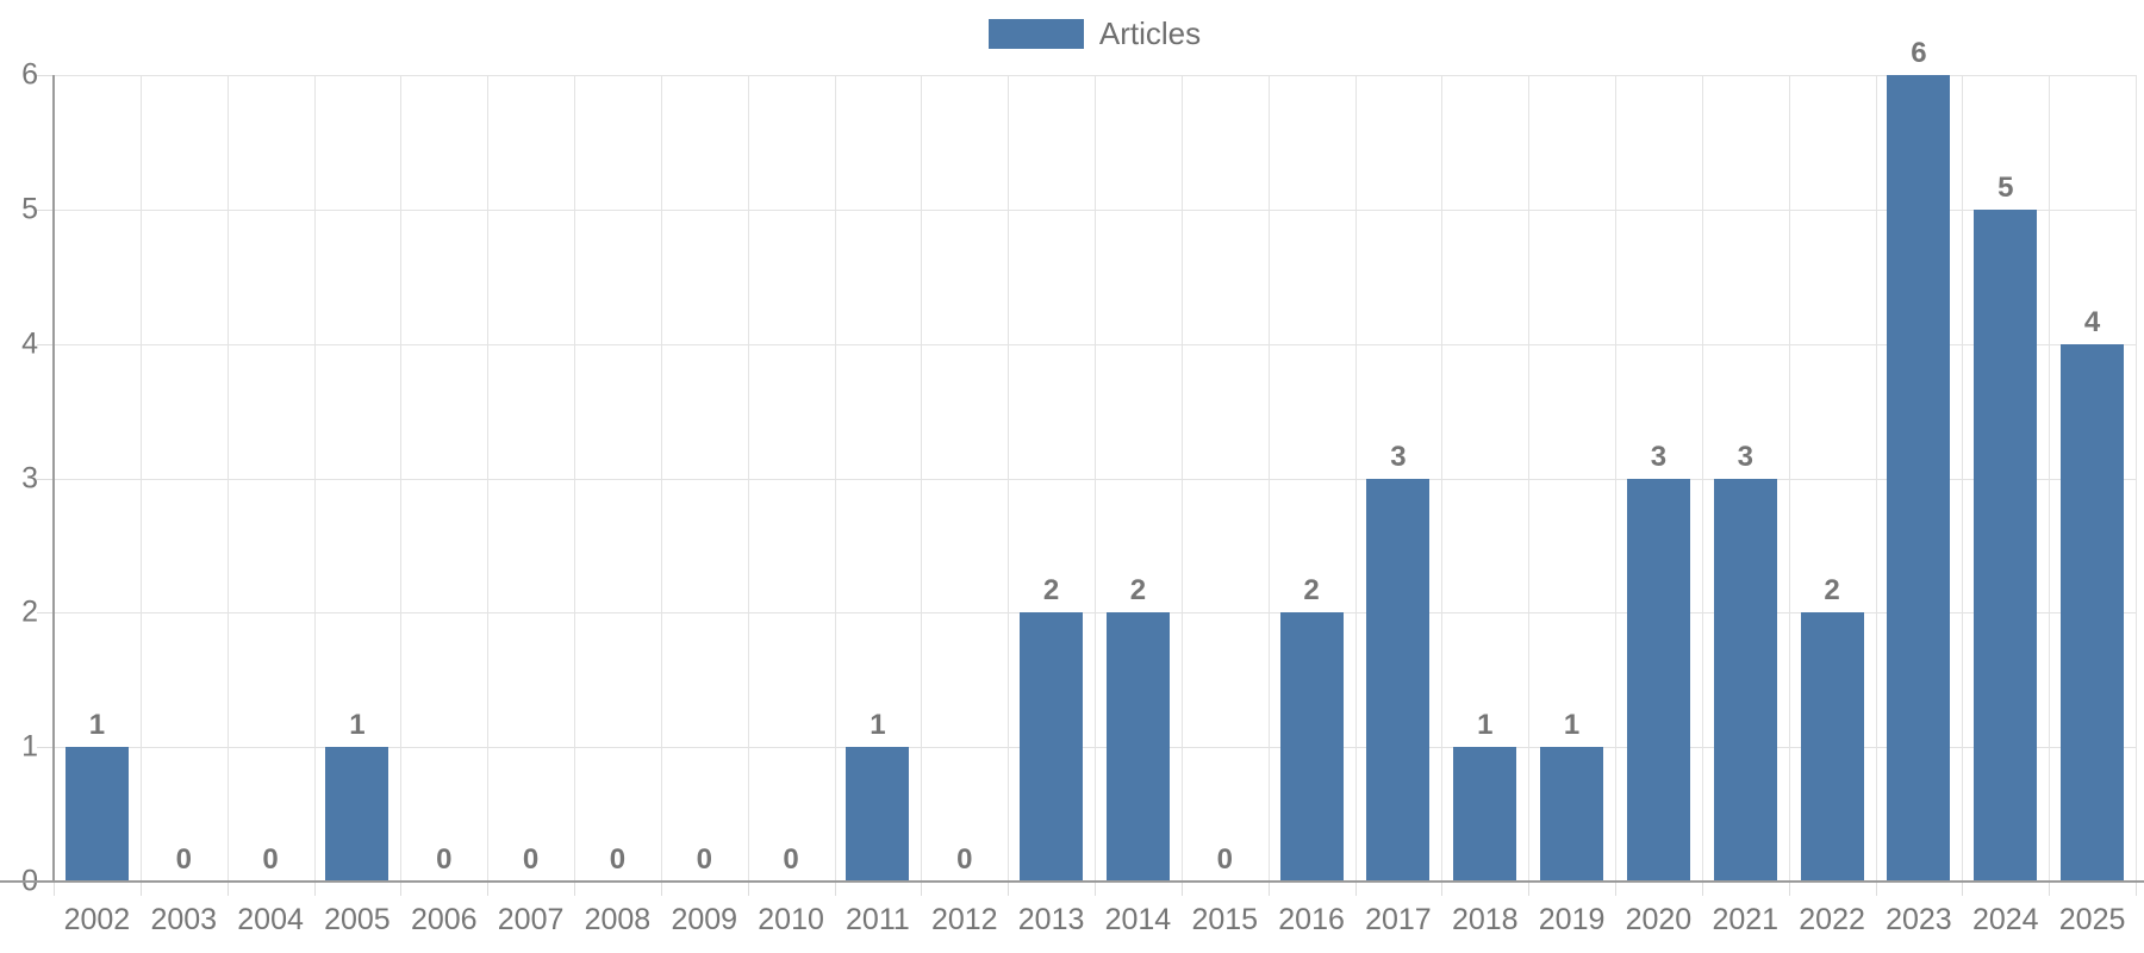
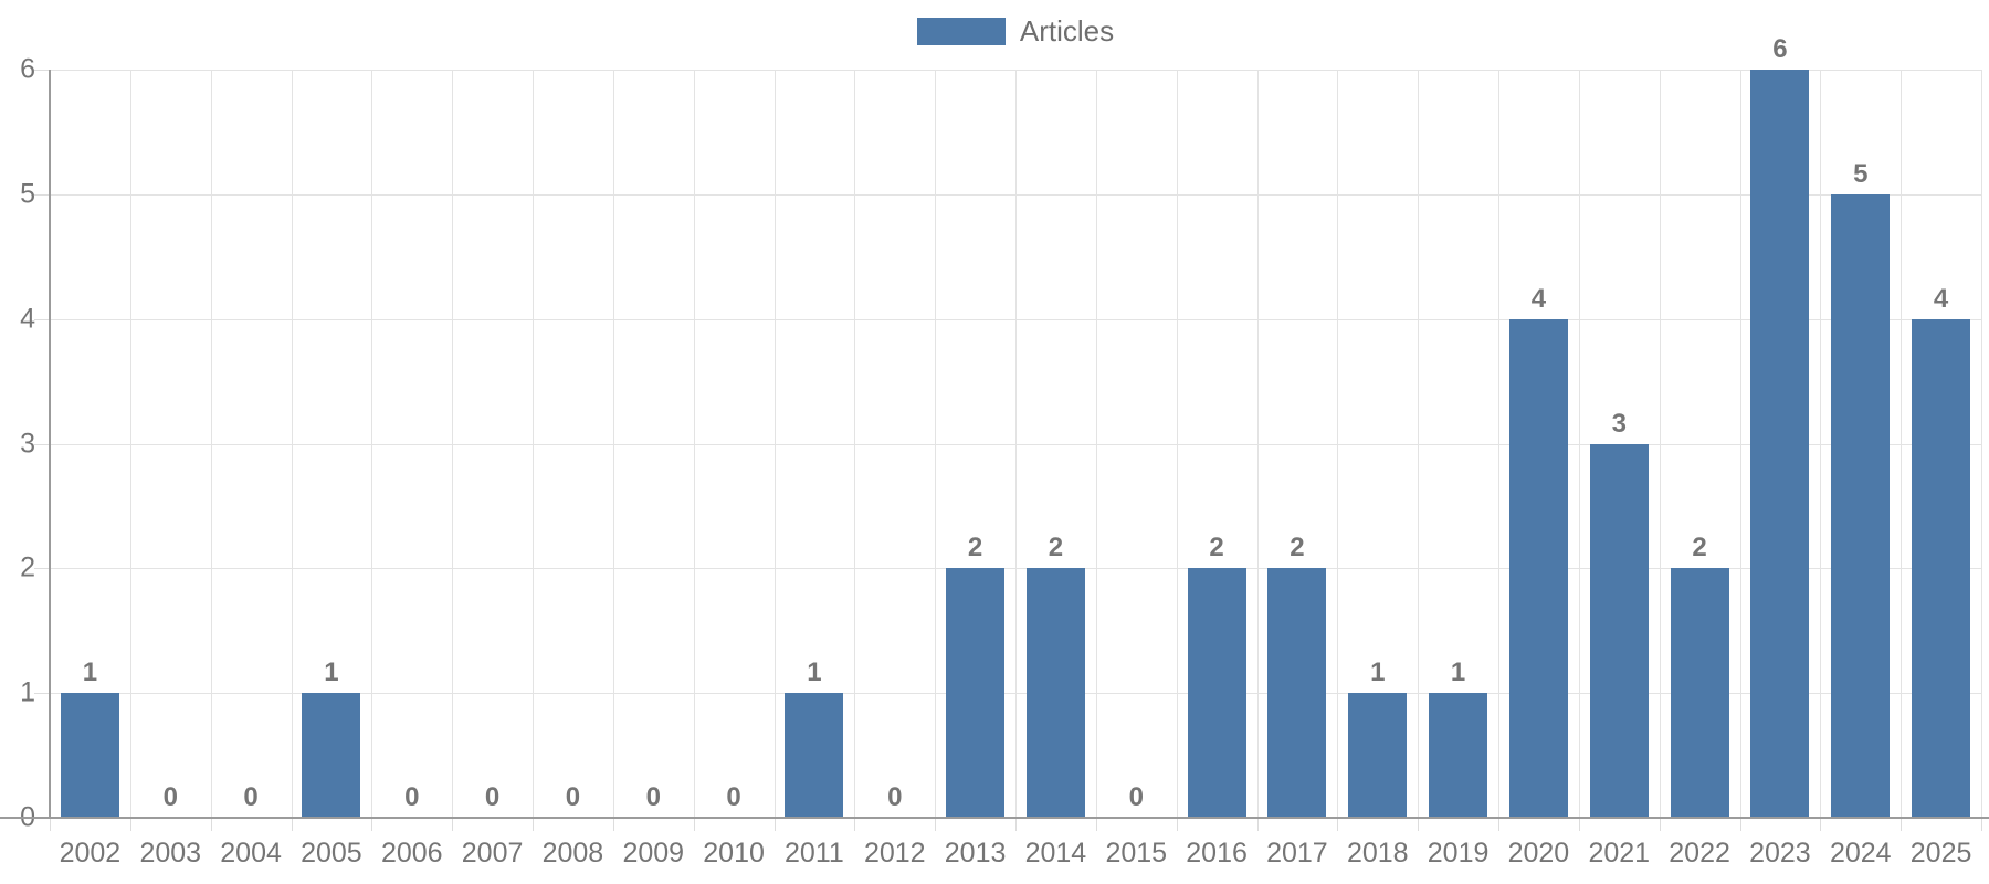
2017: 3 -> 2
2020: 3 -> 4
